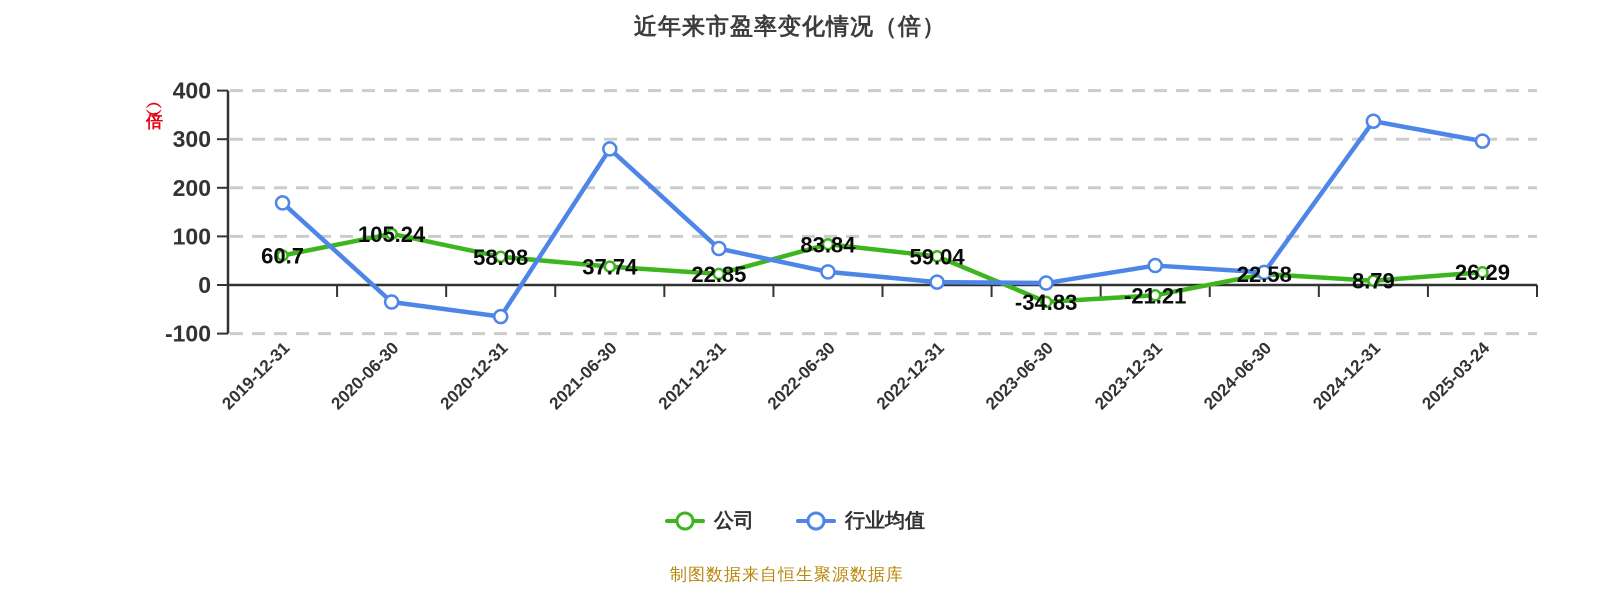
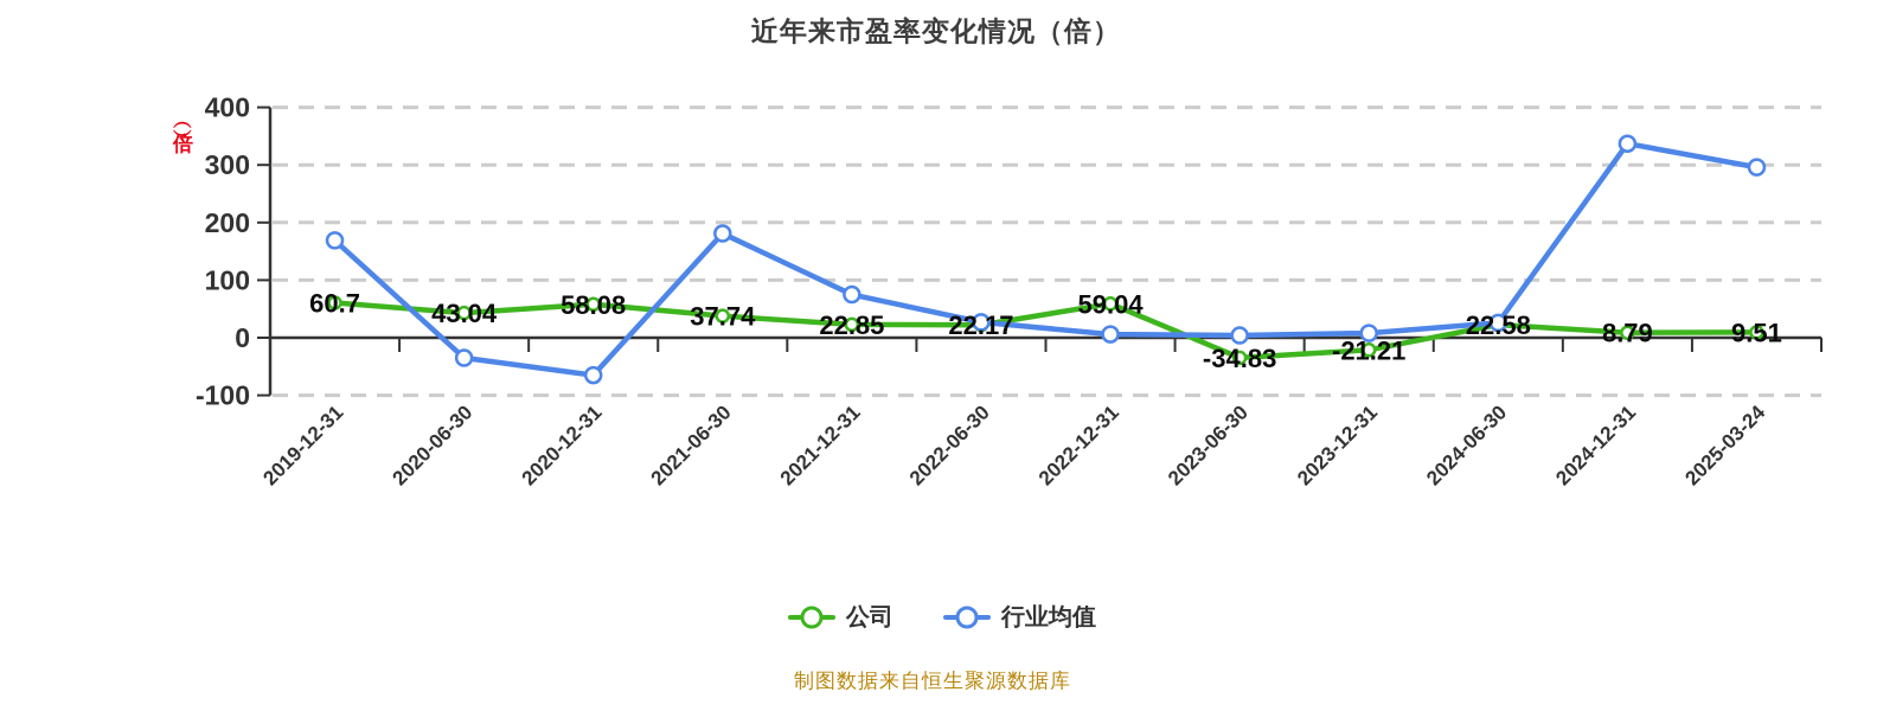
公司/2020-06-30: 105.24 -> 43.04
行业均值/2021-06-30: 280 -> 180
公司/2022-06-30: 83.84 -> 22.17
行业均值/2023-12-31: 40 -> 10
公司/2025-03-24: 26.29 -> 9.51
